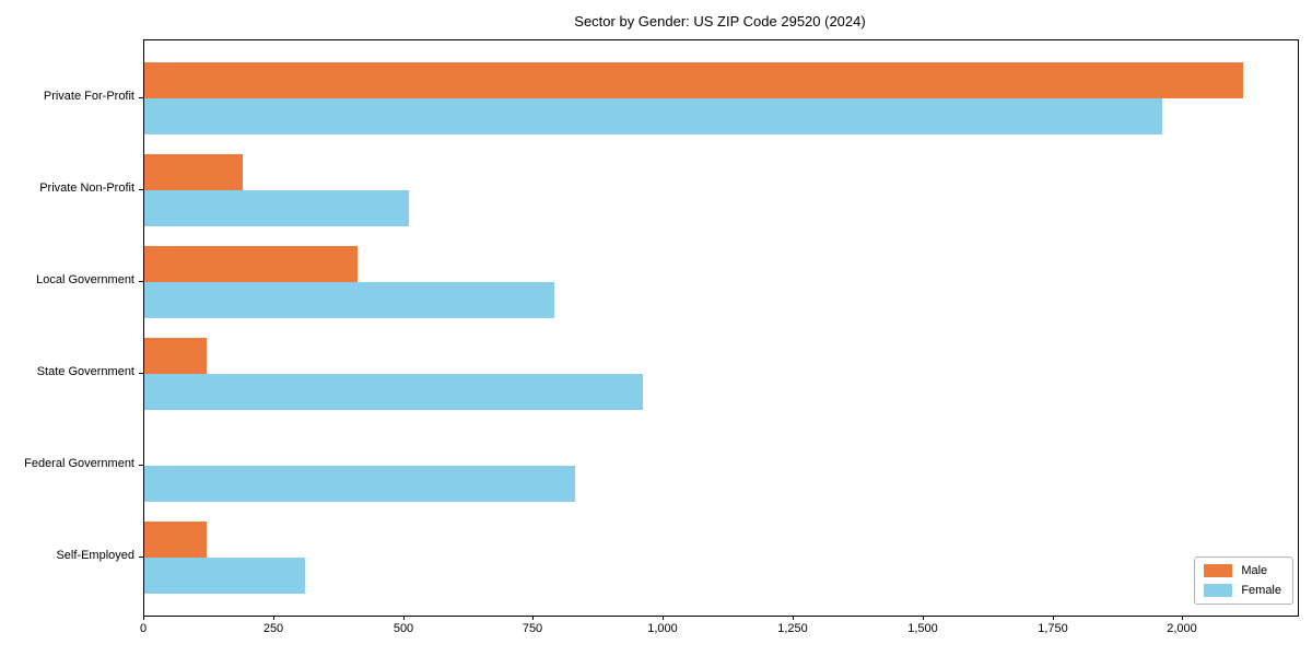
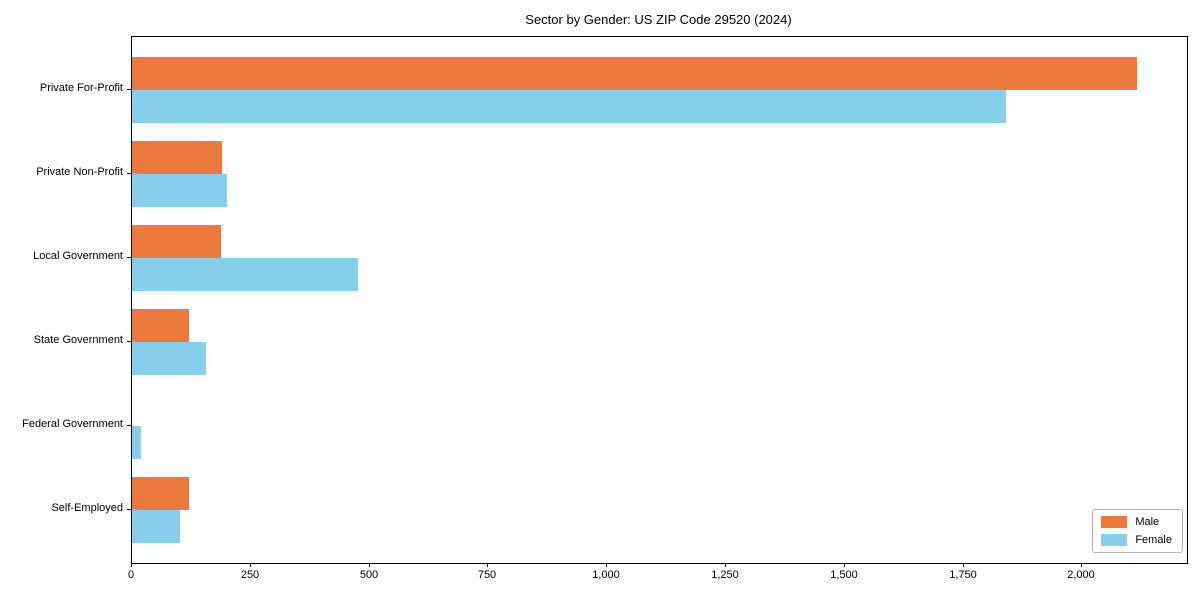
Female/Private For-Profit: 1960 -> 1840
Female/Private Non-Profit: 510 -> 200
Male/Local Government: 410 -> 190
Female/Local Government: 790 -> 480
Female/State Government: 960 -> 160
Female/Federal Government: 830 -> 20
Female/Self-Employed: 310 -> 100
